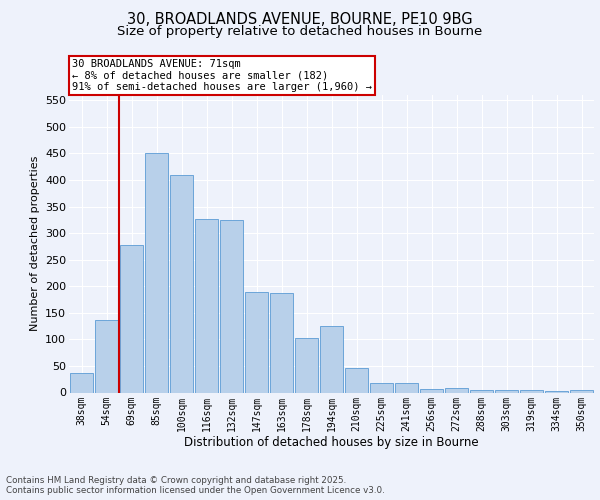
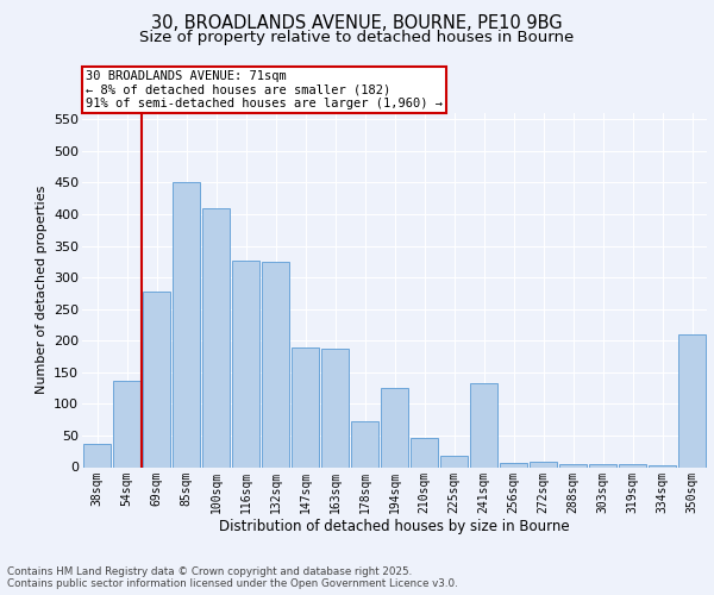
178sqm: 103 -> 72
241sqm: 17 -> 132
350sqm: 5 -> 210
